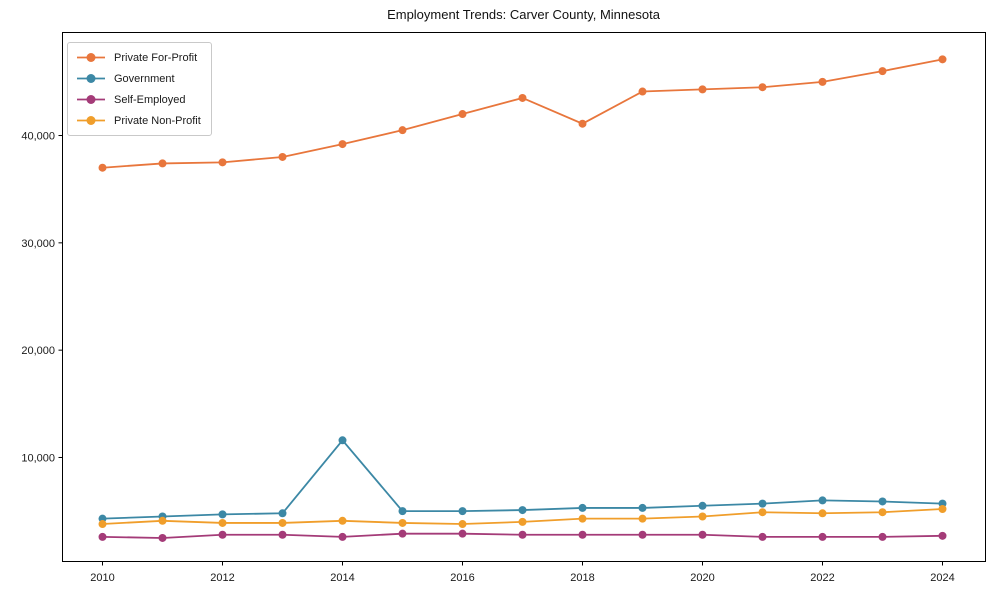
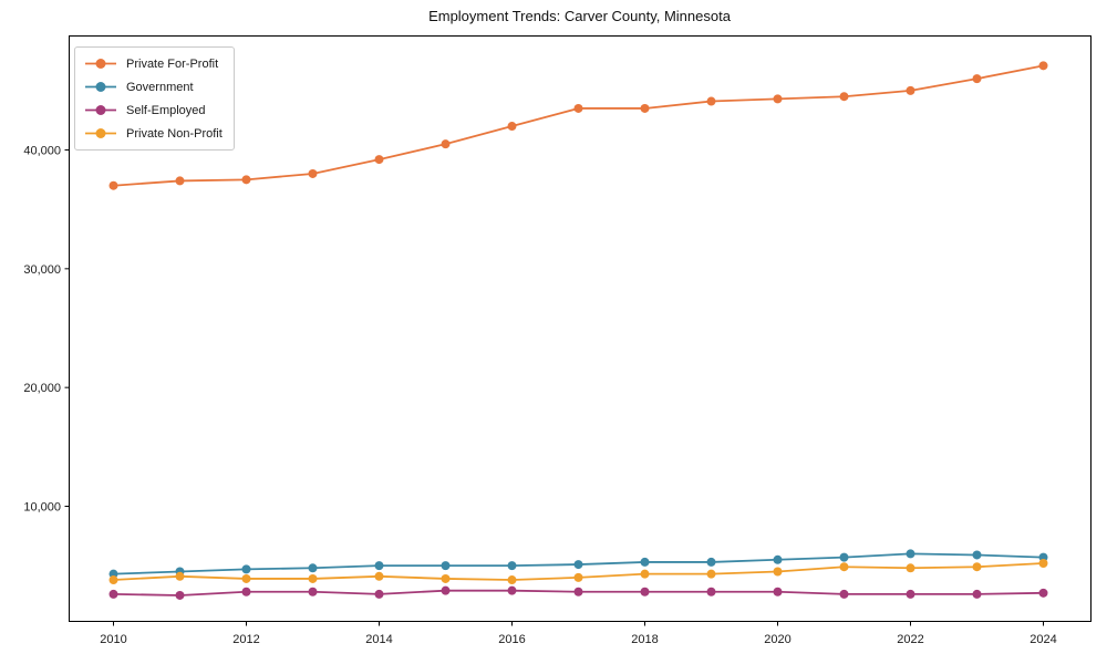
Government/2014: 11600 -> 5000
Private For-Profit/2018: 41100 -> 43500
